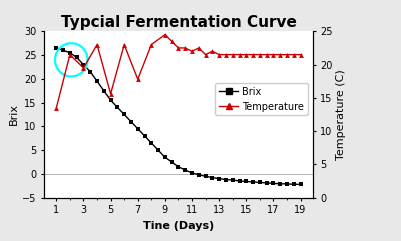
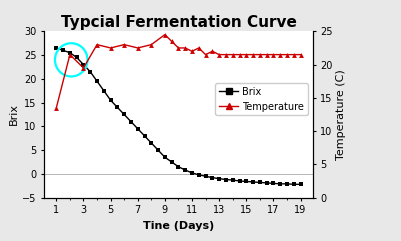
Temperature/5: 15.6 -> 22.5
Temperature/7: 17.8 -> 22.5
